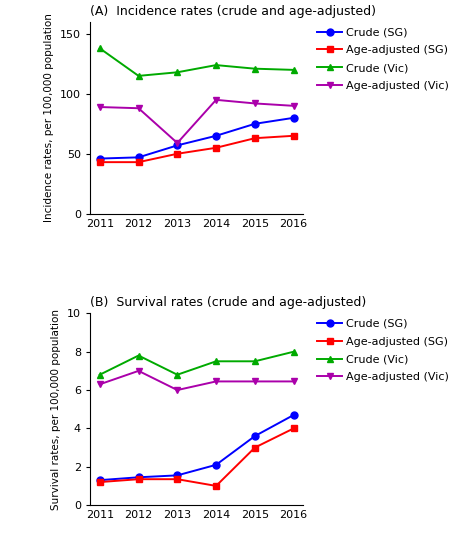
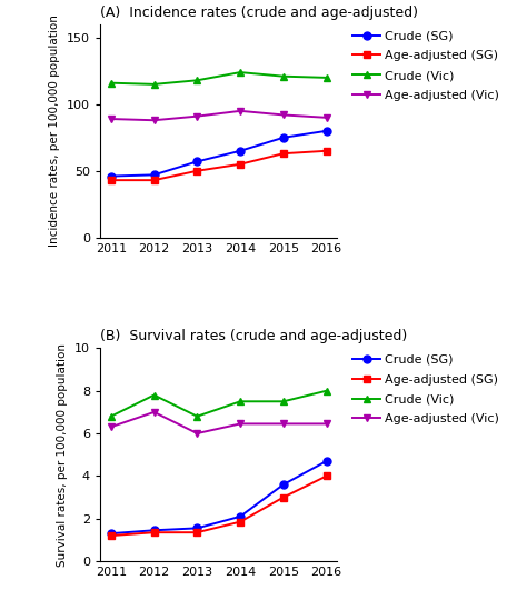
(A) Incidence rates (crude and age-adjusted)/Crude (Vic)/2011: 138 -> 116
(A) Incidence rates (crude and age-adjusted)/Age-adjusted (Vic)/2013: 59 -> 91
(B) Survival rates (crude and age-adjusted)/Age-adjusted (SG)/2014: 1.0 -> 1.9
